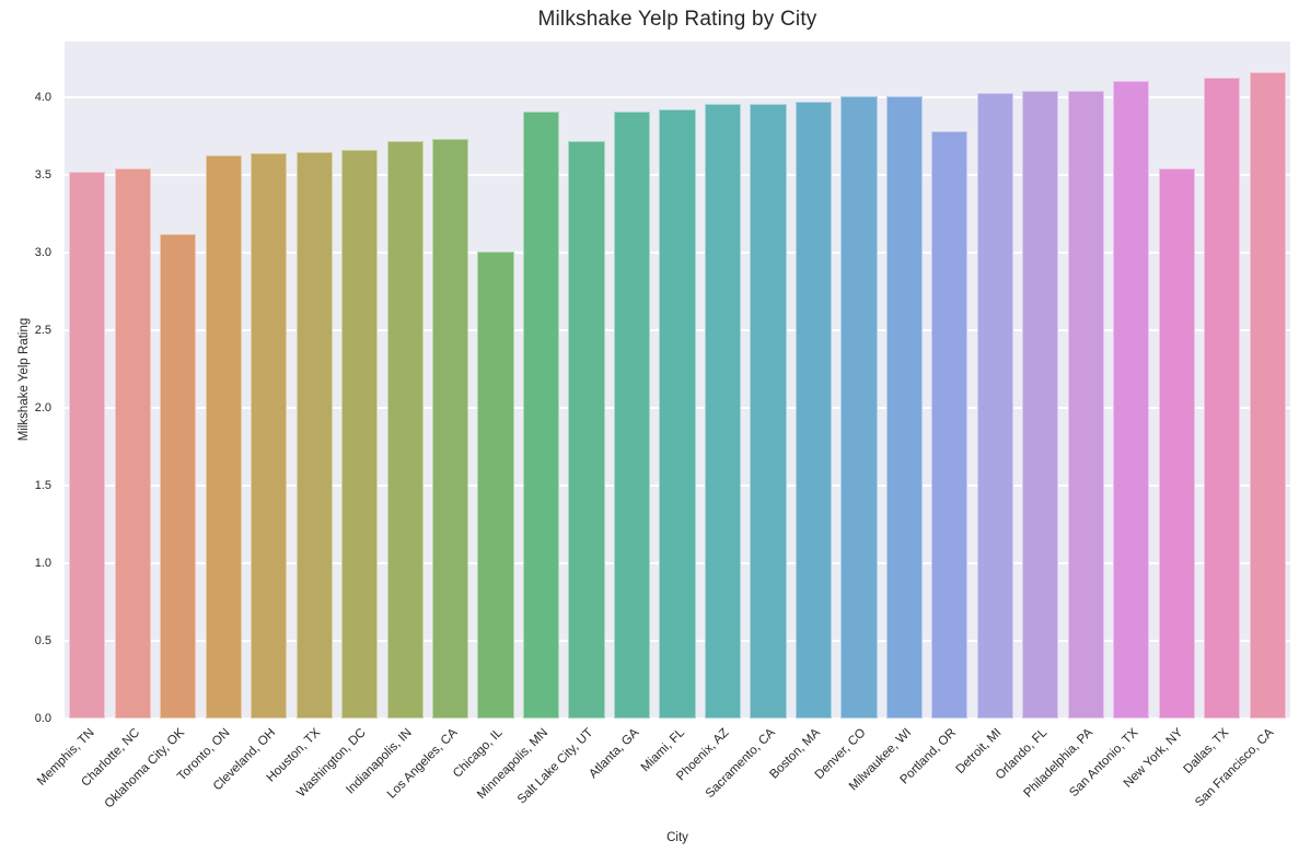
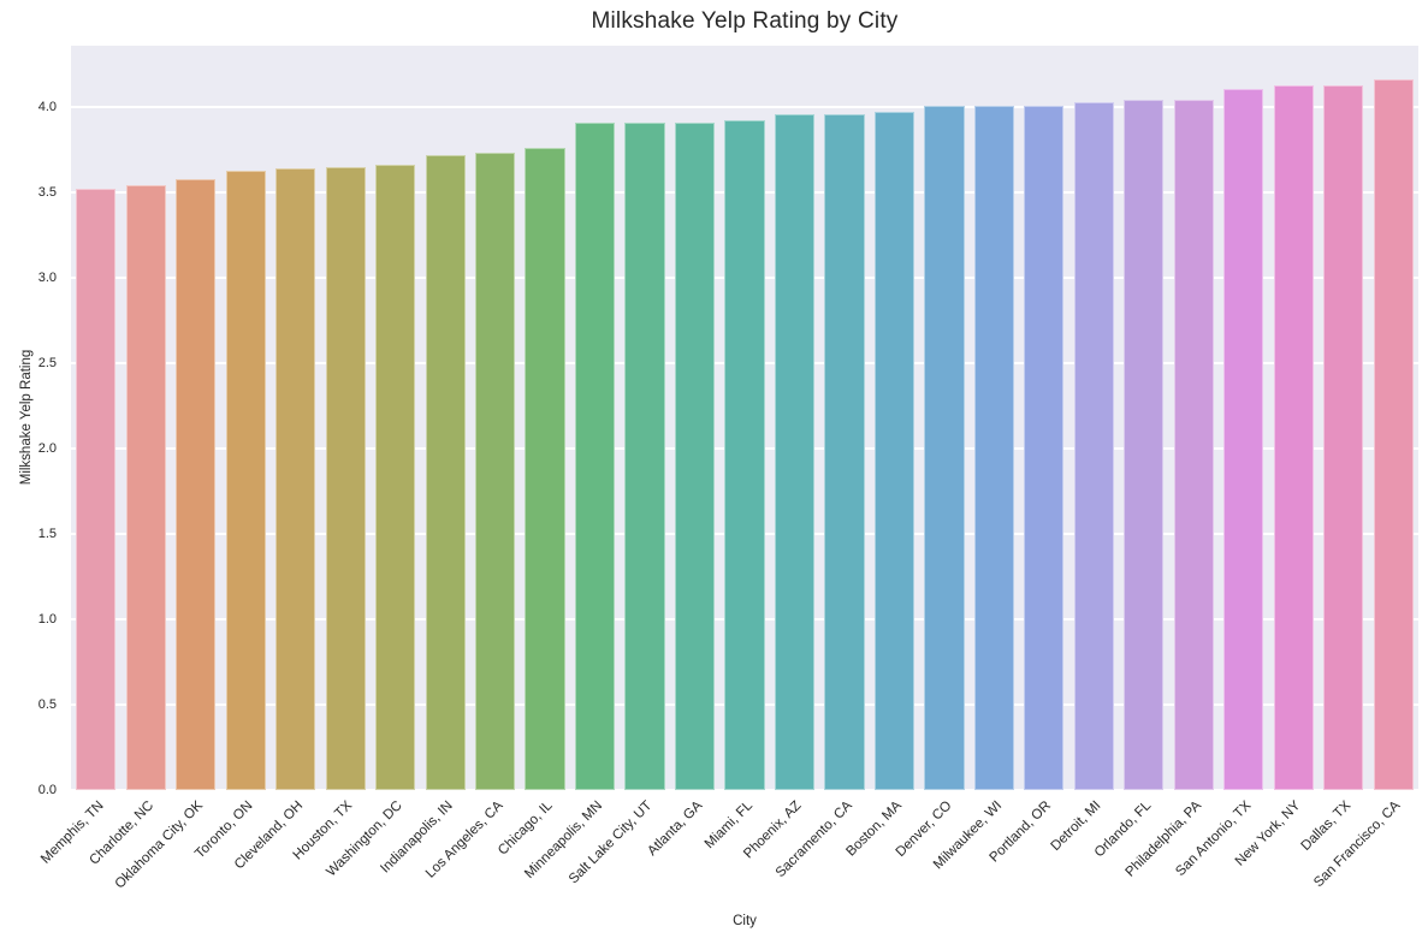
Oklahoma City, OK: 3.12 -> 3.58
Chicago, IL: 3.01 -> 3.76
Salt Lake City, UT: 3.72 -> 3.91
Portland, OR: 3.78 -> 4.01
New York, NY: 3.54 -> 4.13
